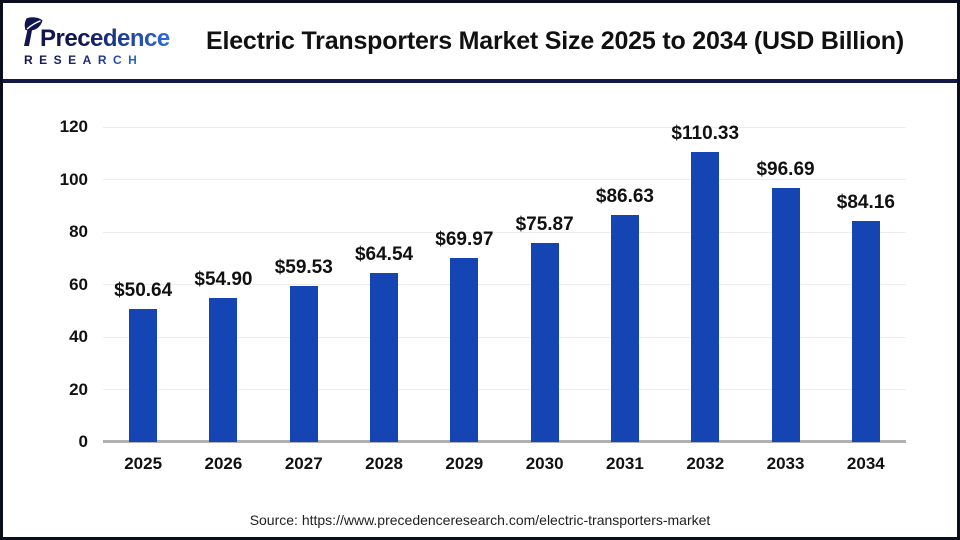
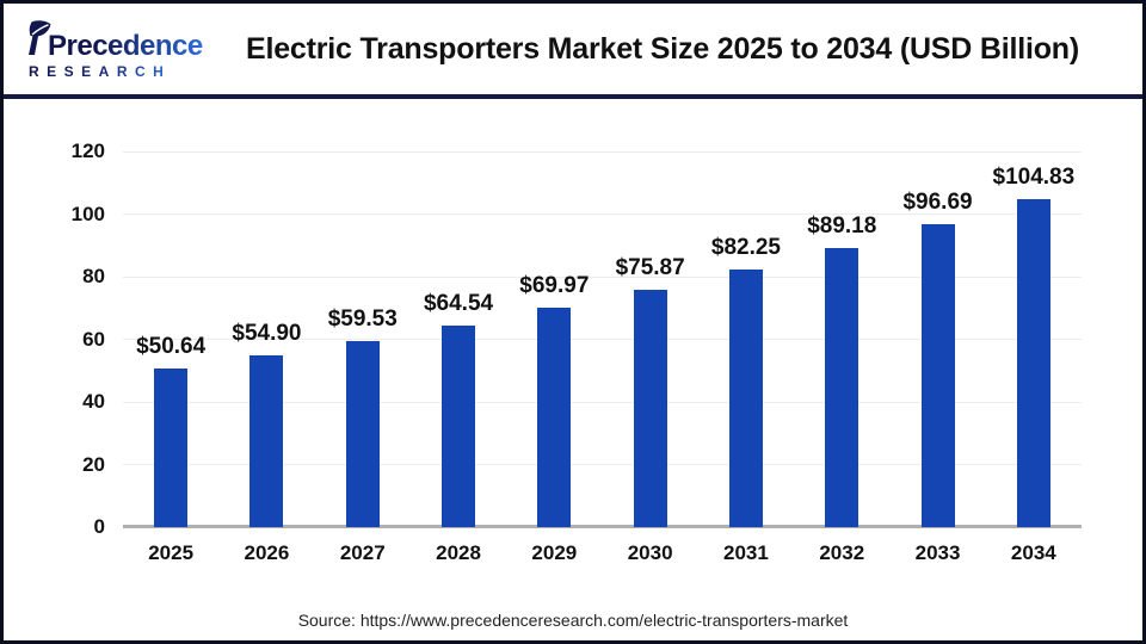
2031: $86.63 -> $82.25
2032: $110.33 -> $89.18
2034: $84.16 -> $104.83
